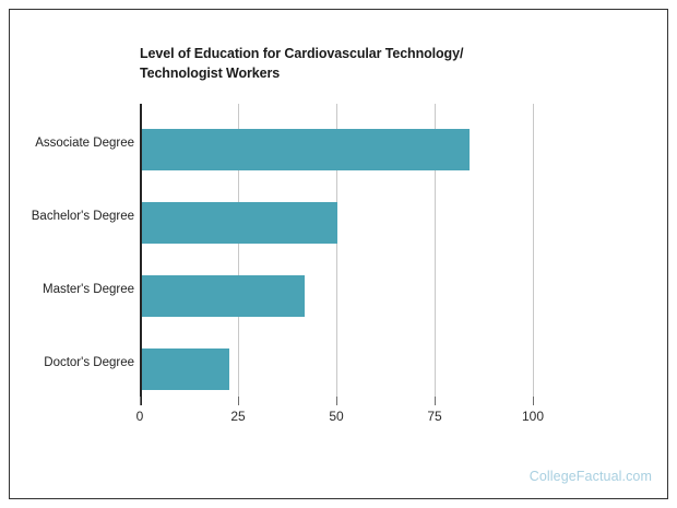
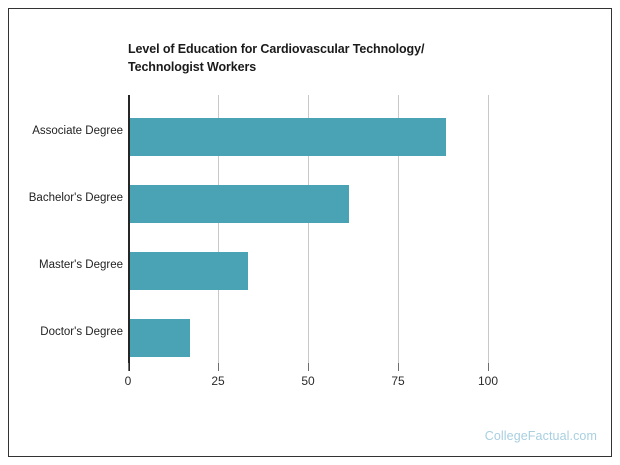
Associate Degree: 84 -> 88
Bachelor's Degree: 50 -> 61
Master's Degree: 42 -> 33
Doctor's Degree: 22 -> 17
